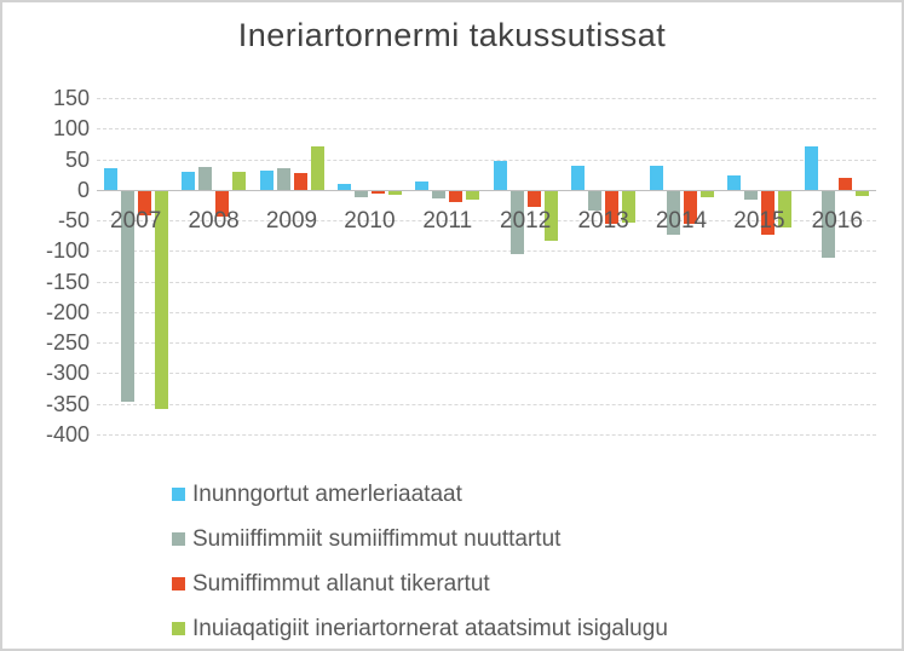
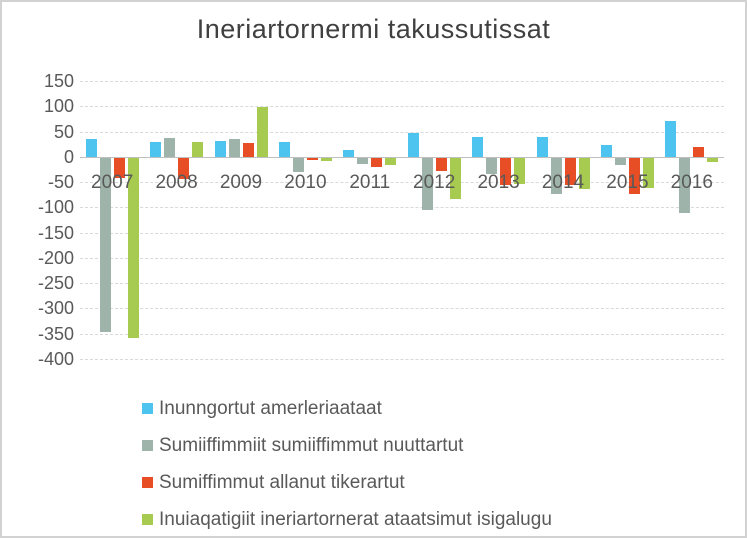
Inuiaqatigiit ineriartornerat ataatsimut isigalugu/2009: 70 -> 100
Inunngortut amerleriaataat/2010: 10 -> 30
Sumiiffimmiit sumiiffimmut nuuttartut/2010: -10 -> -30
Inuiaqatigiit ineriartornerat ataatsimut isigalugu/2014: -10 -> -60
